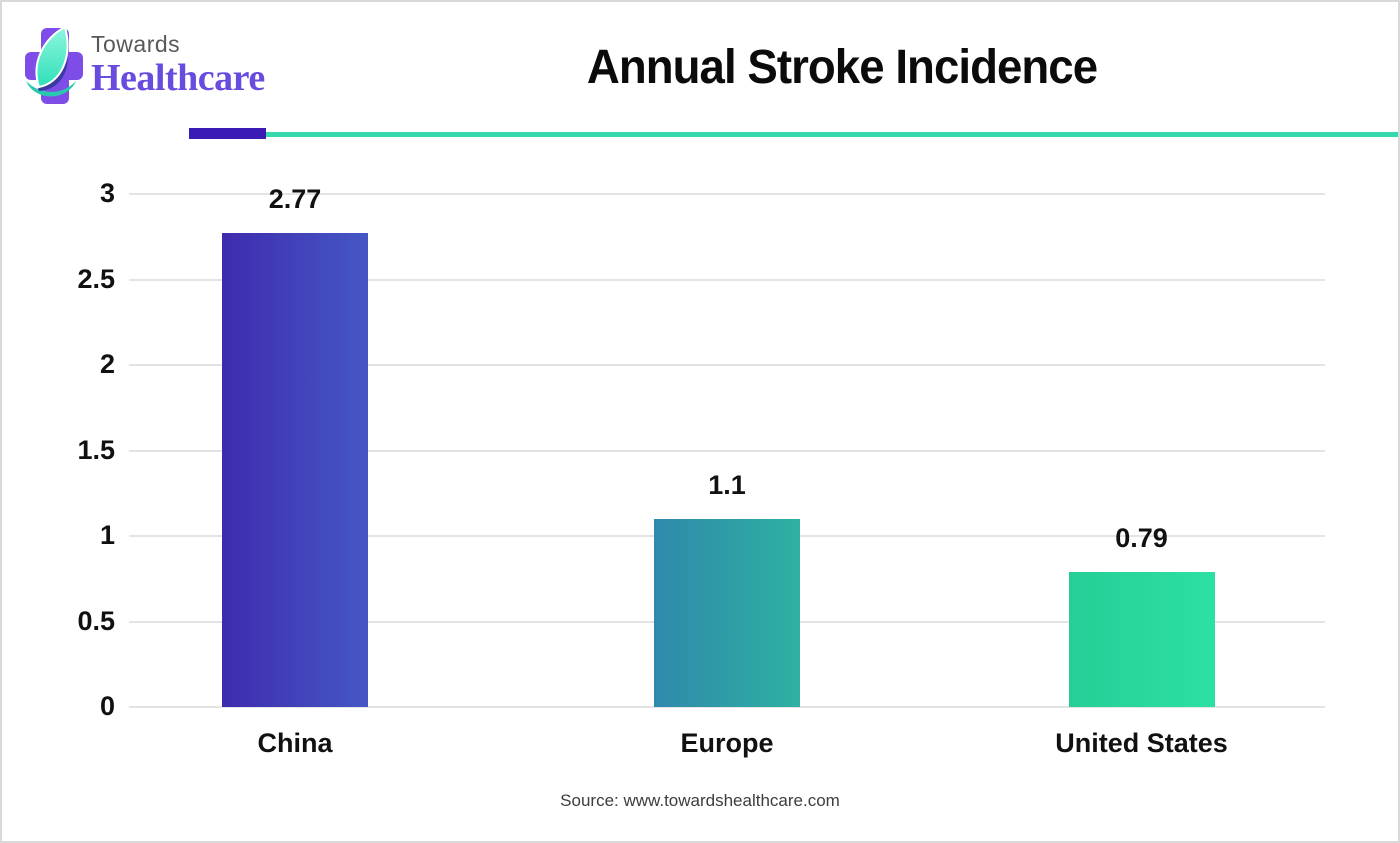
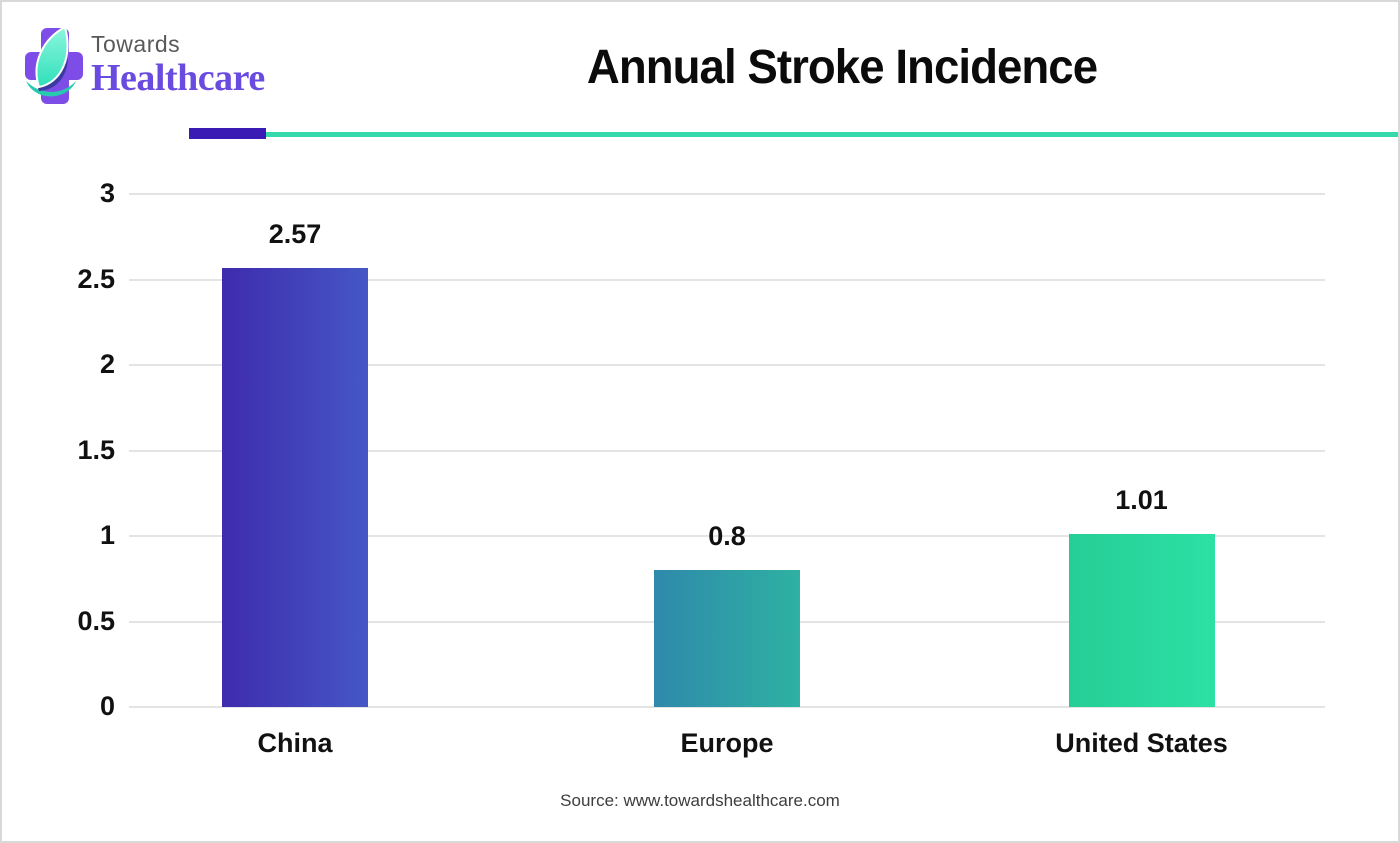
China: 2.77 -> 2.57
Europe: 1.1 -> 0.8
United States: 0.79 -> 1.01
